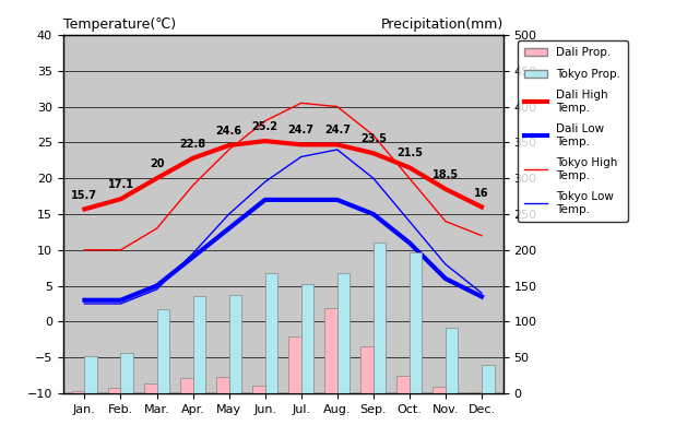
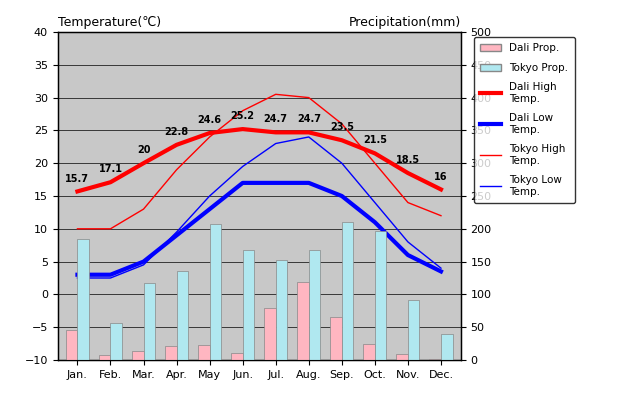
Dali Prop./Jan.: 4 -> 46
Tokyo Prop./Jan.: 52 -> 184
Tokyo Prop./May: 137 -> 208
